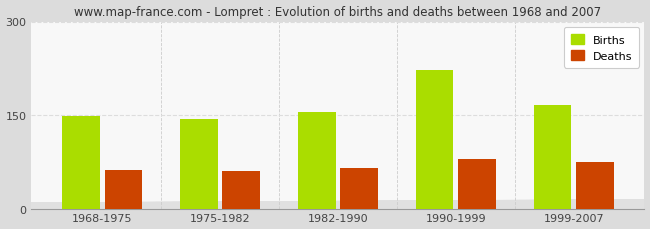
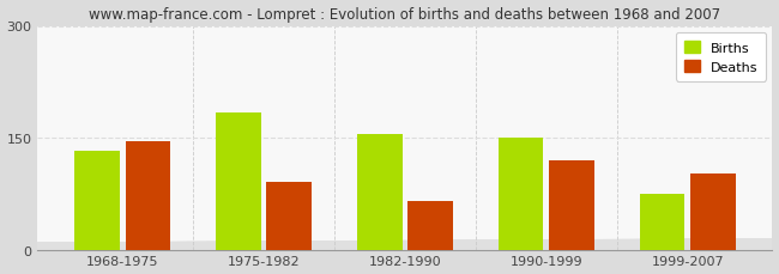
Births/1968-1975: 148 -> 132
Deaths/1968-1975: 62 -> 146
Births/1975-1982: 144 -> 184
Deaths/1975-1982: 61 -> 90
Births/1990-1999: 222 -> 150
Deaths/1990-1999: 80 -> 120
Births/1999-2007: 166 -> 74
Deaths/1999-2007: 75 -> 102
